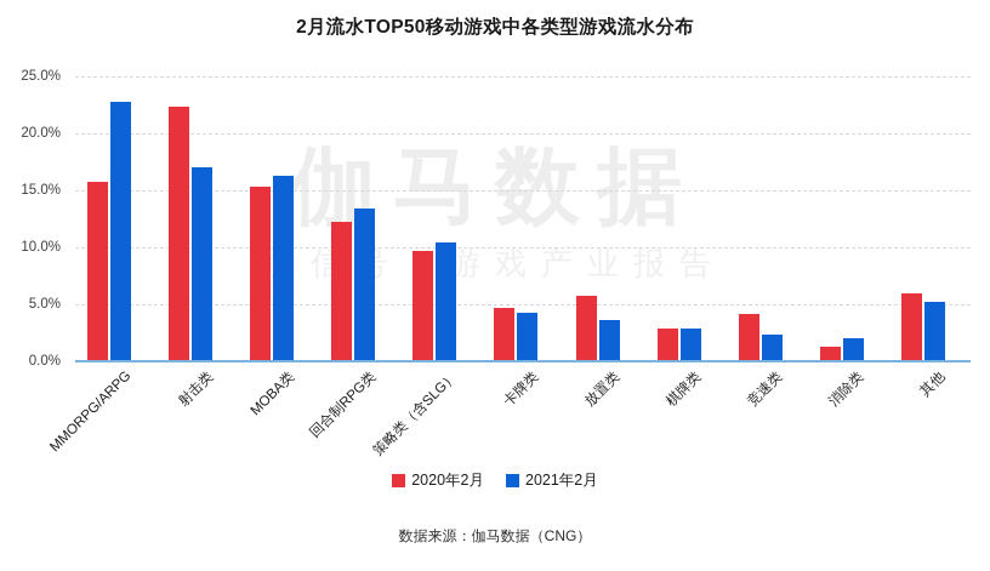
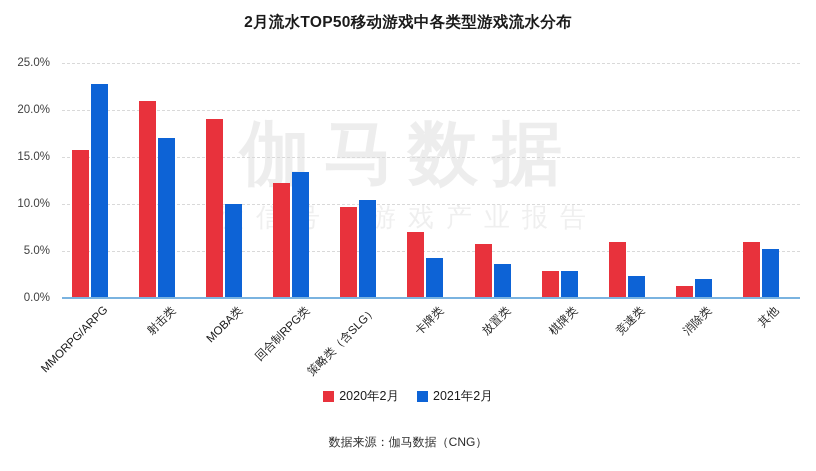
2020年2月/射击类: 22% -> 21%
2020年2月/MOBA类: 15% -> 19%
2021年2月/MOBA类: 16% -> 10%
2020年2月/卡牌类: 5% -> 7%
2020年2月/竞速类: 4% -> 6%
